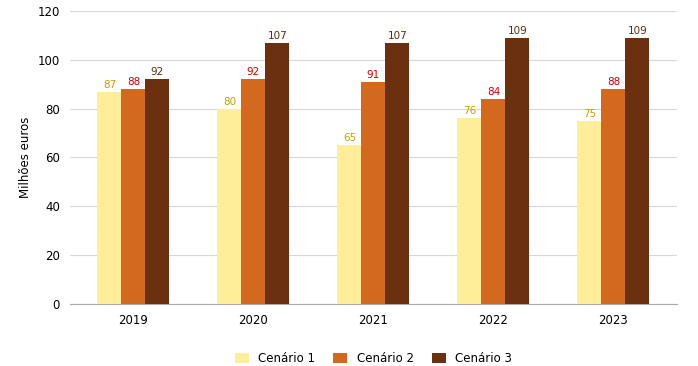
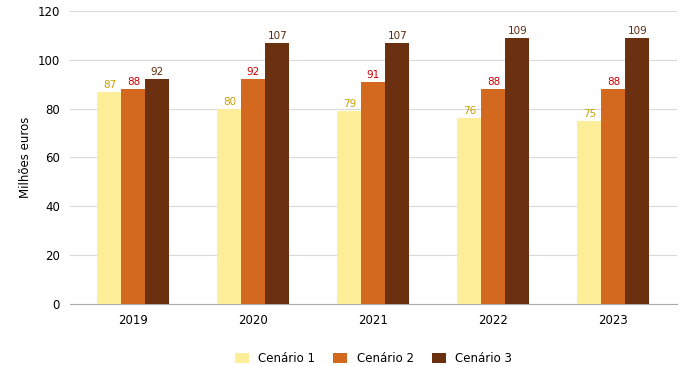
Cenário 1/2021: 65 -> 79
Cenário 2/2022: 84 -> 88
